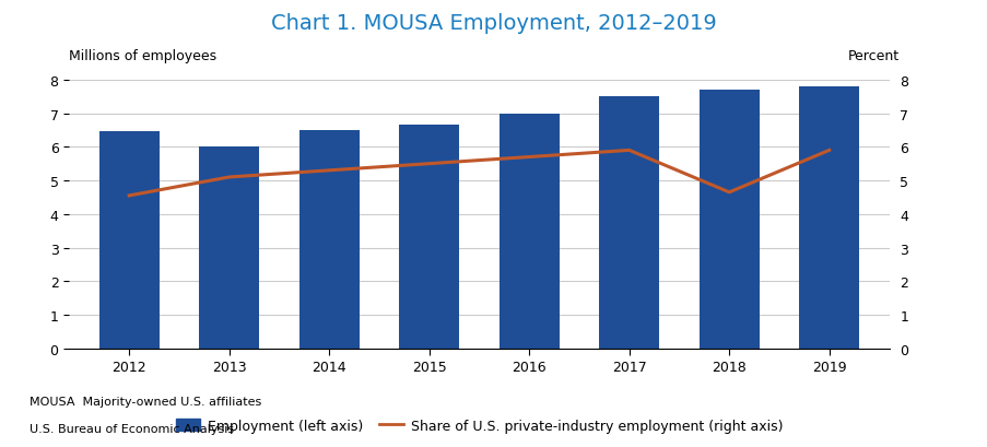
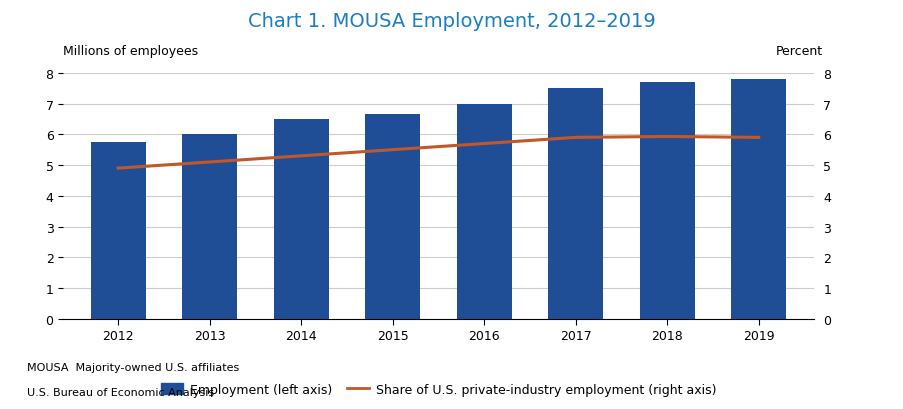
Employment (left axis)/2012: 6.45 -> 5.75
Share of U.S. private-industry employment (right axis)/2012: 4.55 -> 4.90
Share of U.S. private-industry employment (right axis)/2018: 4.65 -> 5.93
